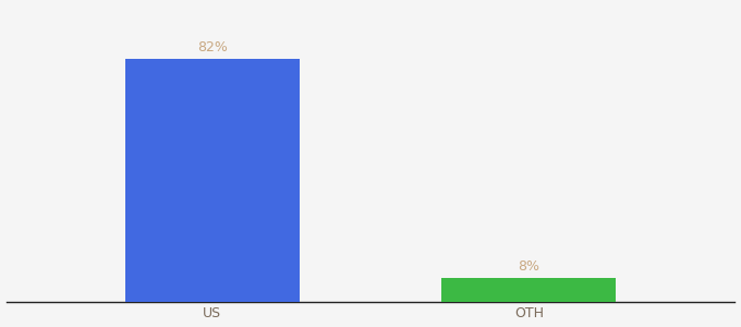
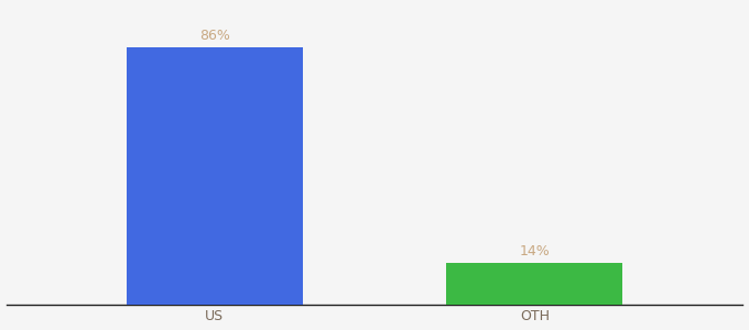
US: 82% -> 86%
OTH: 8% -> 14%
